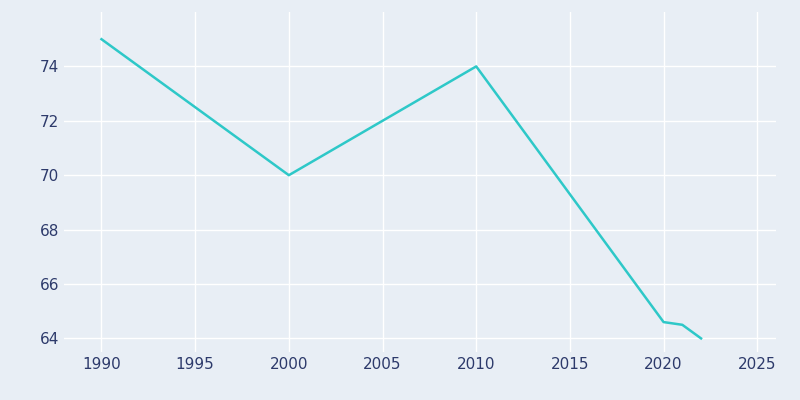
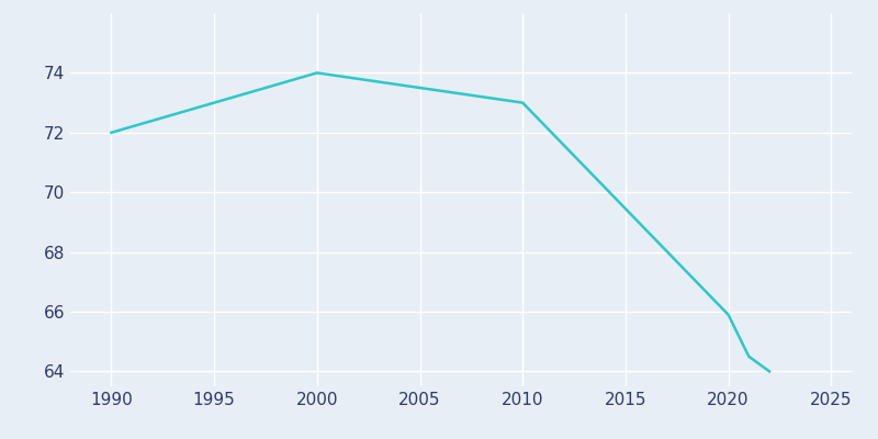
1990: 75.0 -> 72.0
2000: 70.0 -> 74.0
2010: 74.0 -> 73.0
2020: 64.6 -> 65.9
